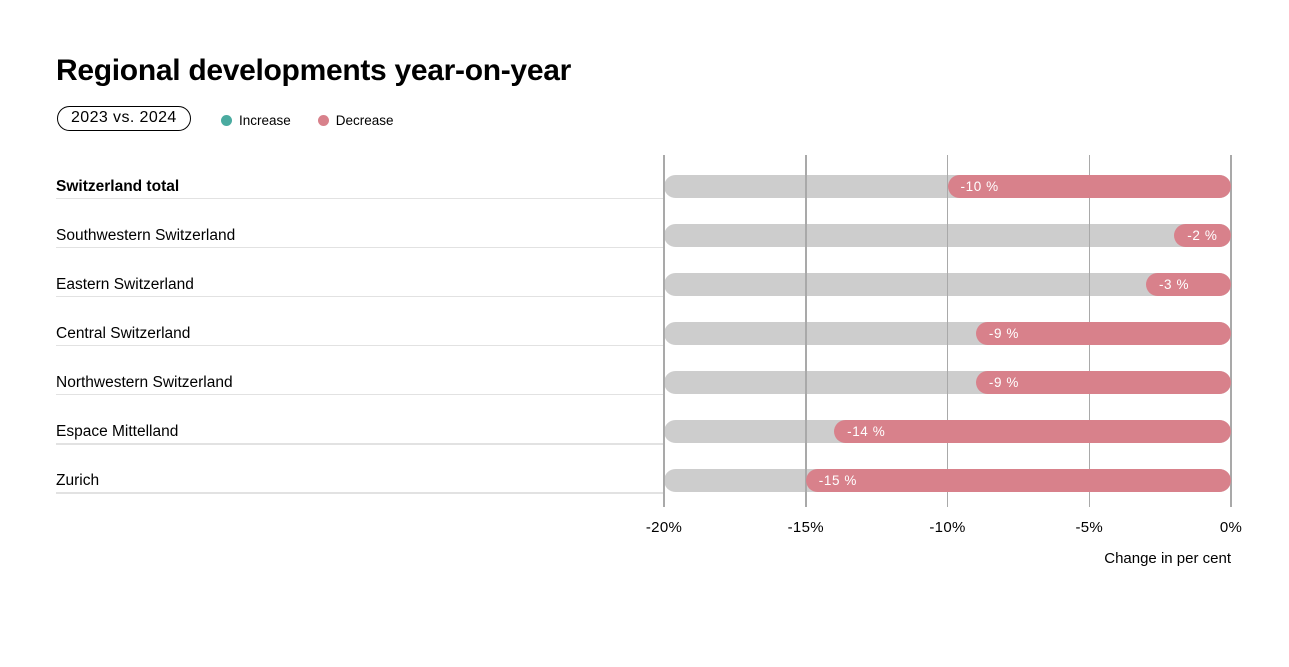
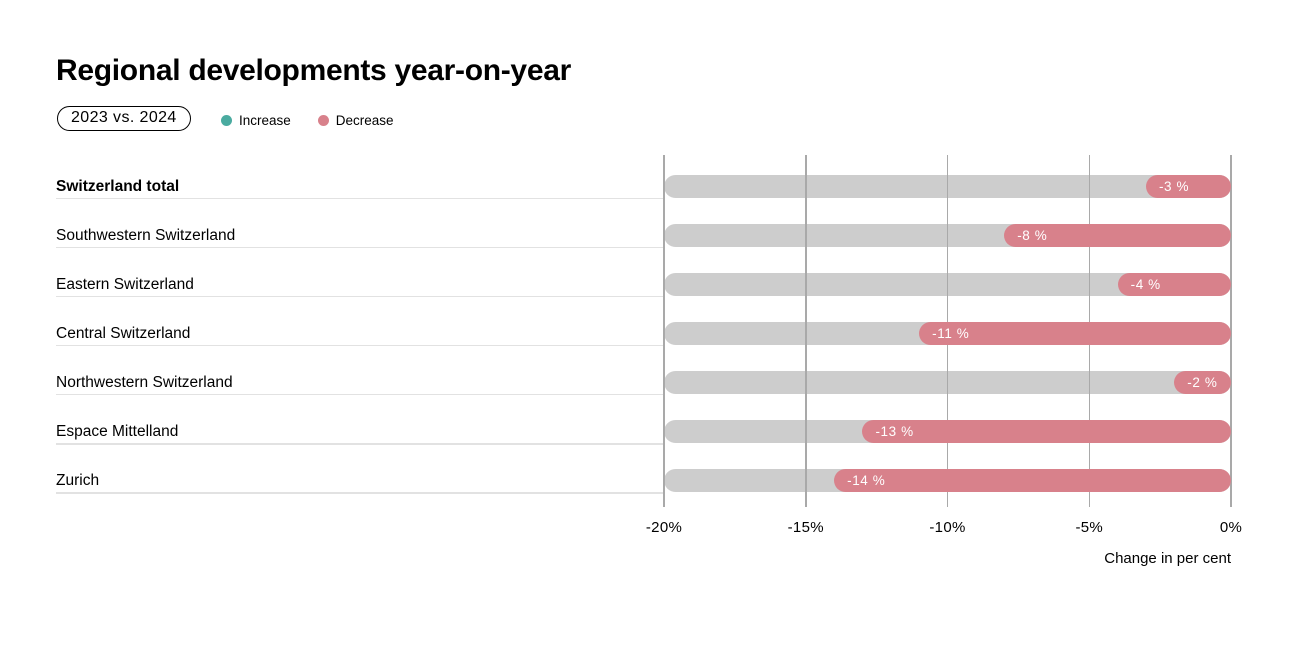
Switzerland total: -10 -> -3
Southwestern Switzerland: -2 -> -8
Eastern Switzerland: -3 -> -4
Central Switzerland: -9 -> -11
Northwestern Switzerland: -9 -> -2
Espace Mittelland: -14 -> -13
Zurich: -15 -> -14
